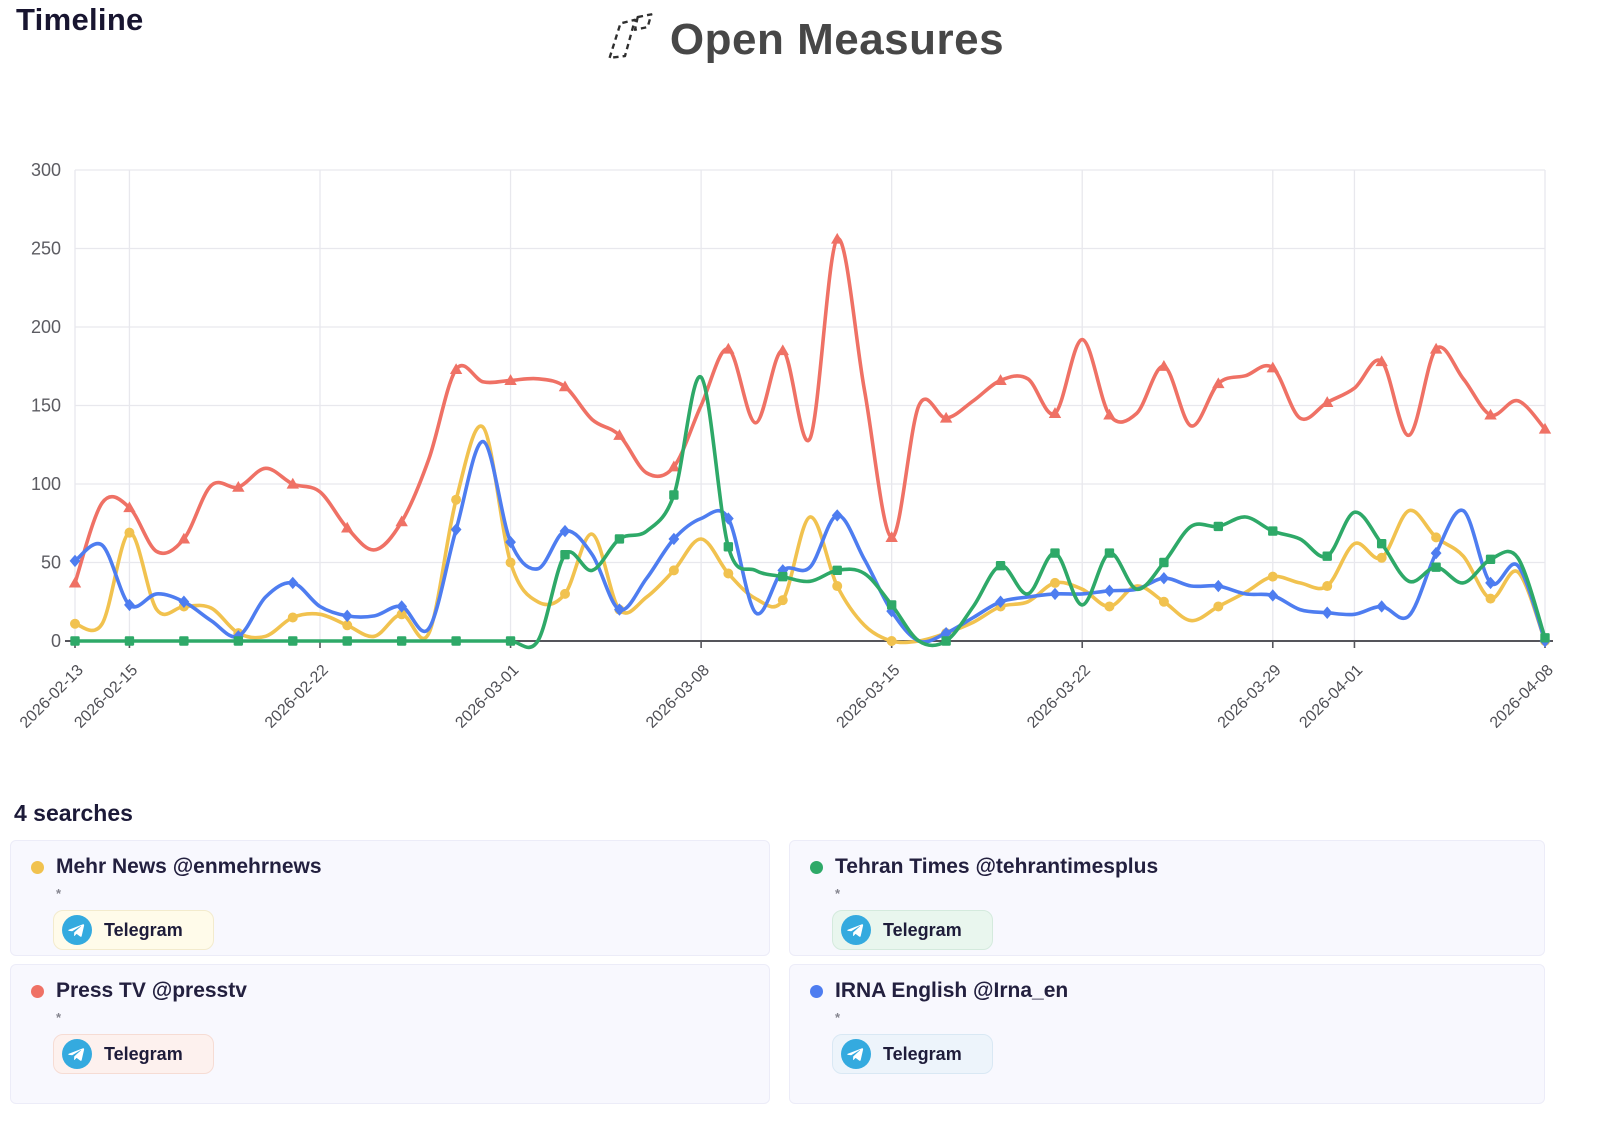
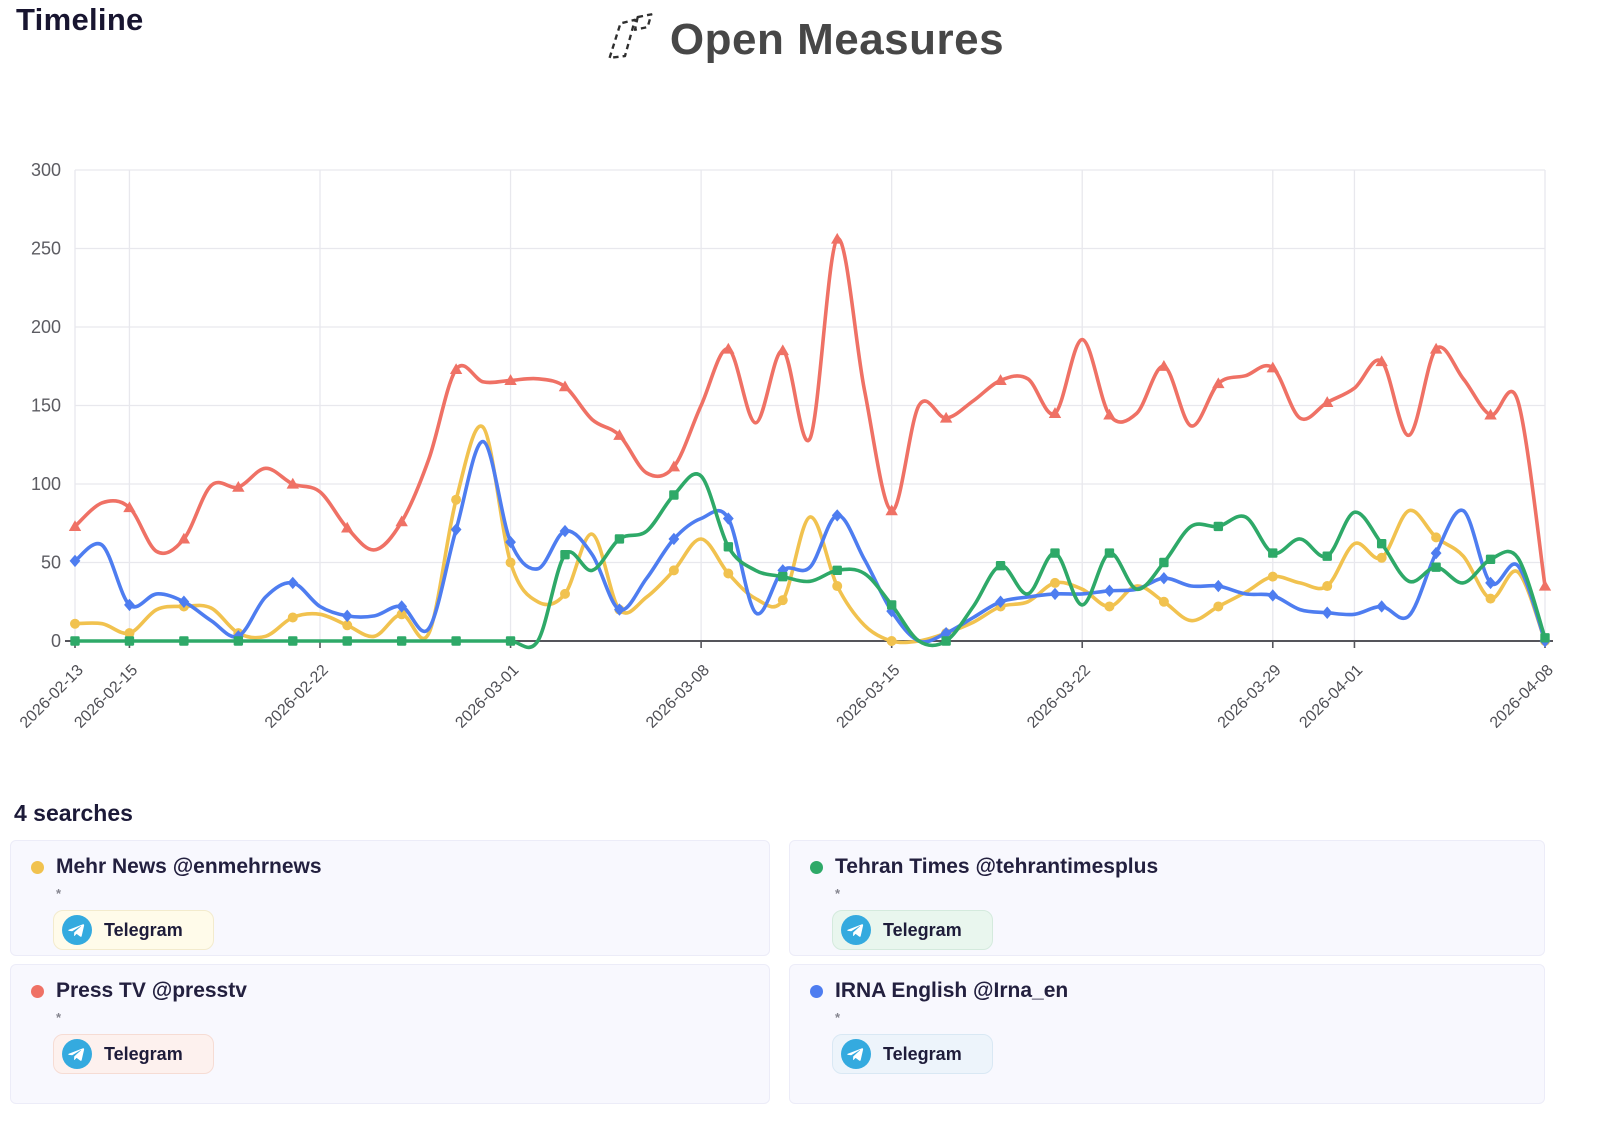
Press TV @presstv/2026-02-13: 37 -> 73
Mehr News @enmehrnews/2026-02-15: 69 -> 5
Tehran Times @tehrantimesplus/2026-03-08: 168 -> 105
Press TV @presstv/2026-03-15: 66 -> 83
Tehran Times @tehrantimesplus/2026-03-29: 70 -> 56
Press TV @presstv/2026-04-08: 135 -> 35
